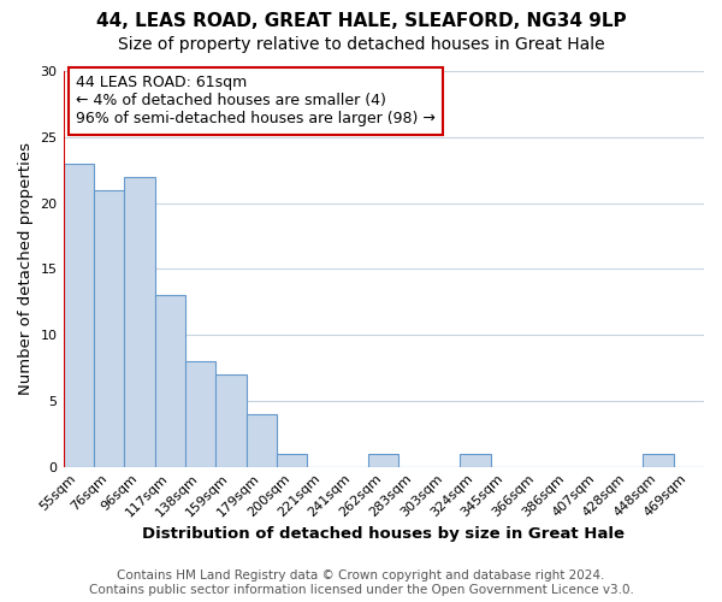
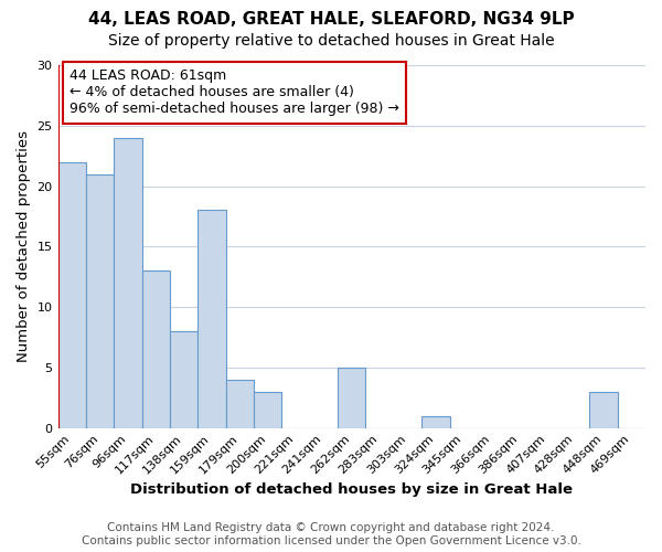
55sqm: 23 -> 22
96sqm: 22 -> 24
159sqm: 7 -> 18
200sqm: 1 -> 3
262sqm: 1 -> 5
448sqm: 1 -> 3
